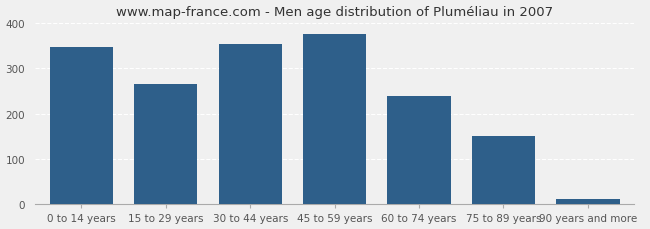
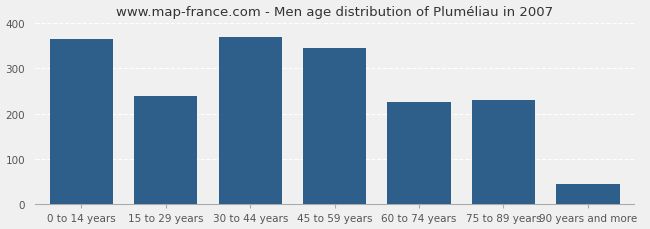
0 to 14 years: 347 -> 365
15 to 29 years: 265 -> 240
30 to 44 years: 354 -> 370
45 to 59 years: 375 -> 345
60 to 74 years: 239 -> 225
75 to 89 years: 150 -> 230
90 years and more: 12 -> 45
